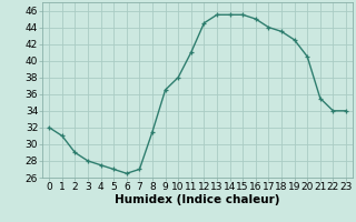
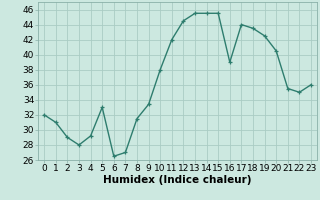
4: 27.5 -> 29.2
5: 27.0 -> 33.0
9: 36.5 -> 33.4
11: 41.0 -> 42.0
16: 45.0 -> 39.0
22: 34.0 -> 35.0
23: 34.0 -> 36.0
